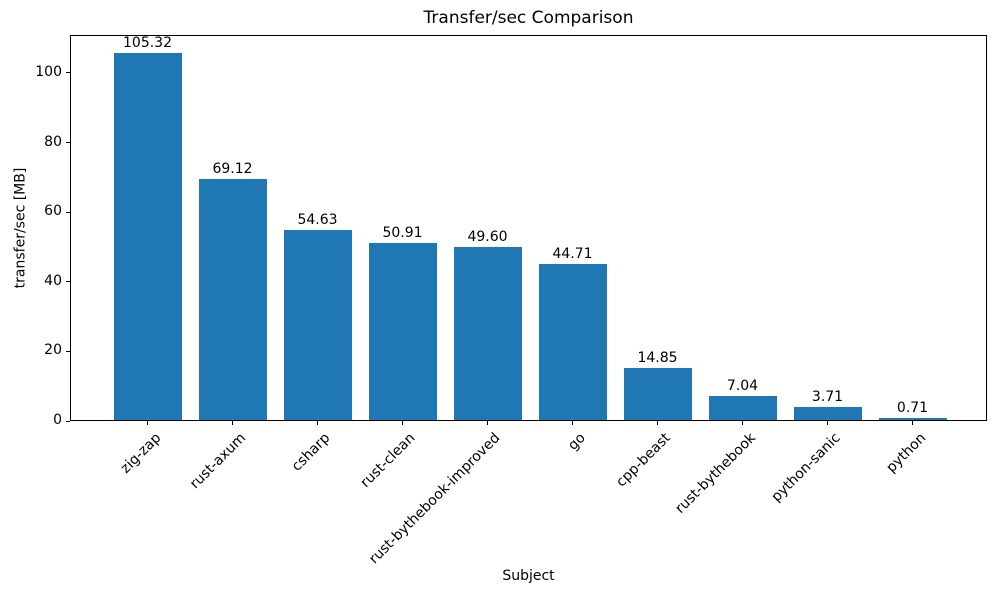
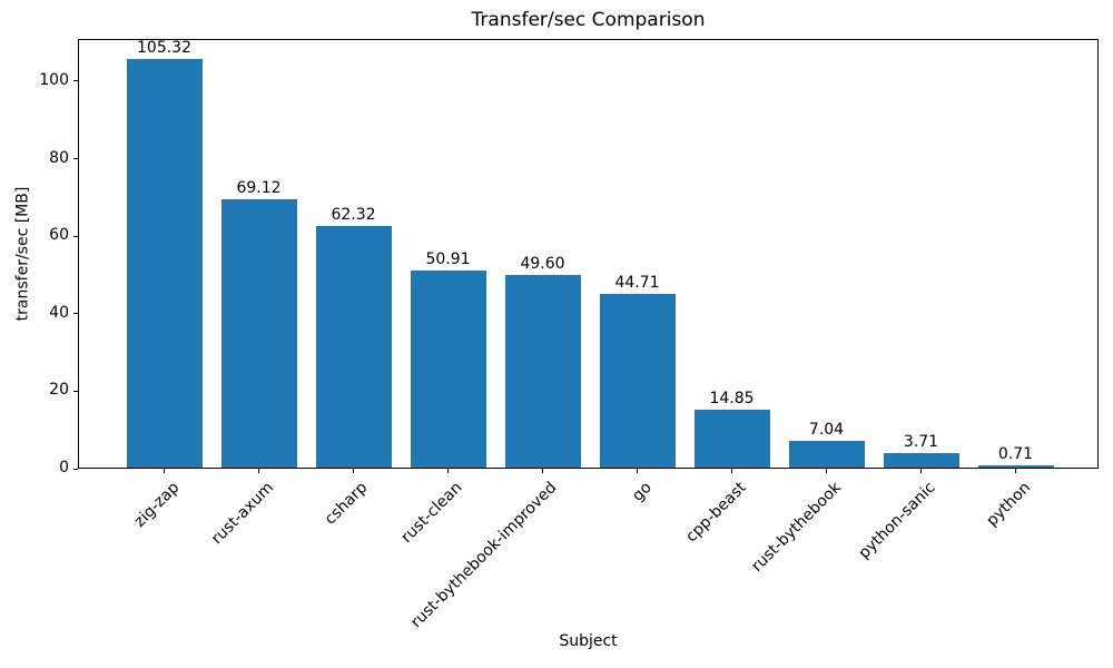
csharp: 54.63 -> 62.32
